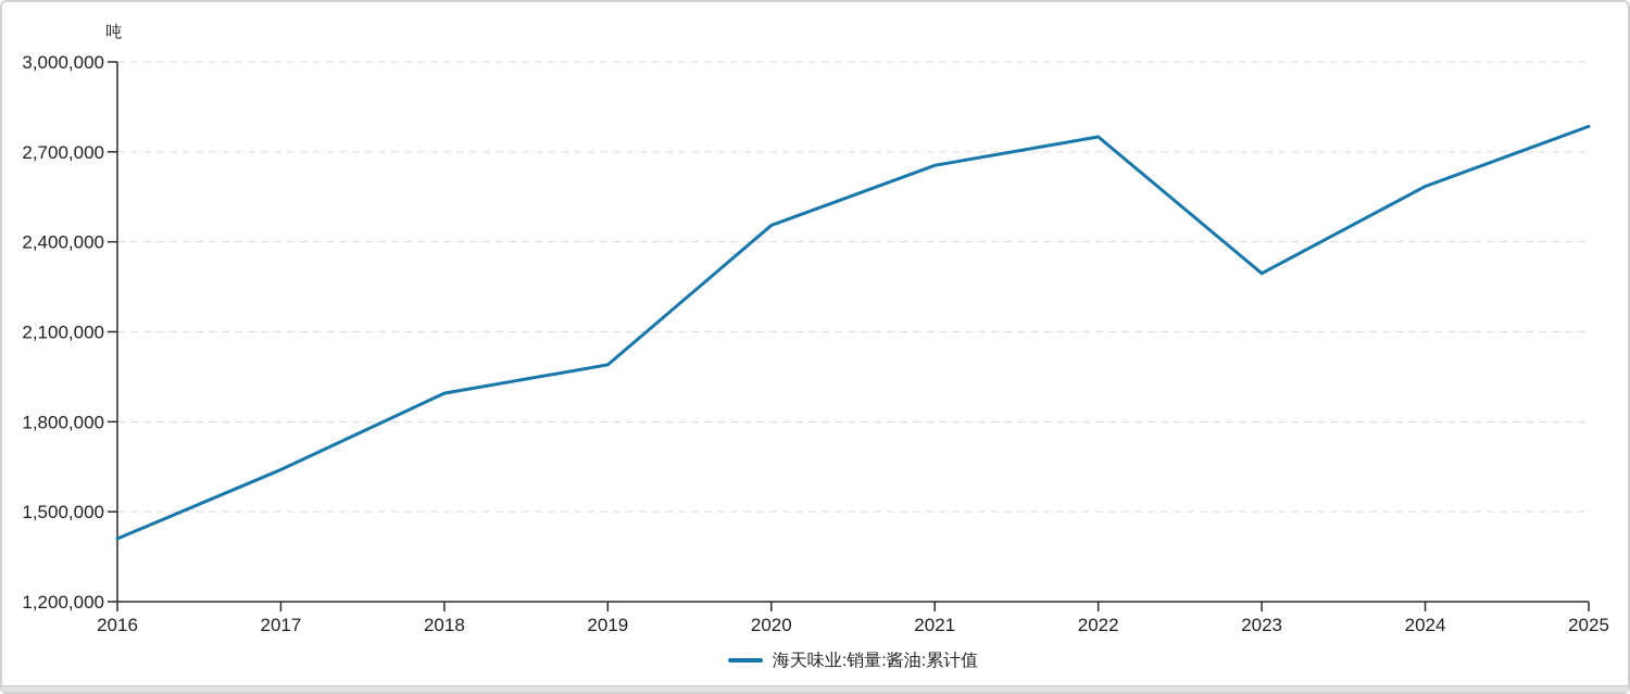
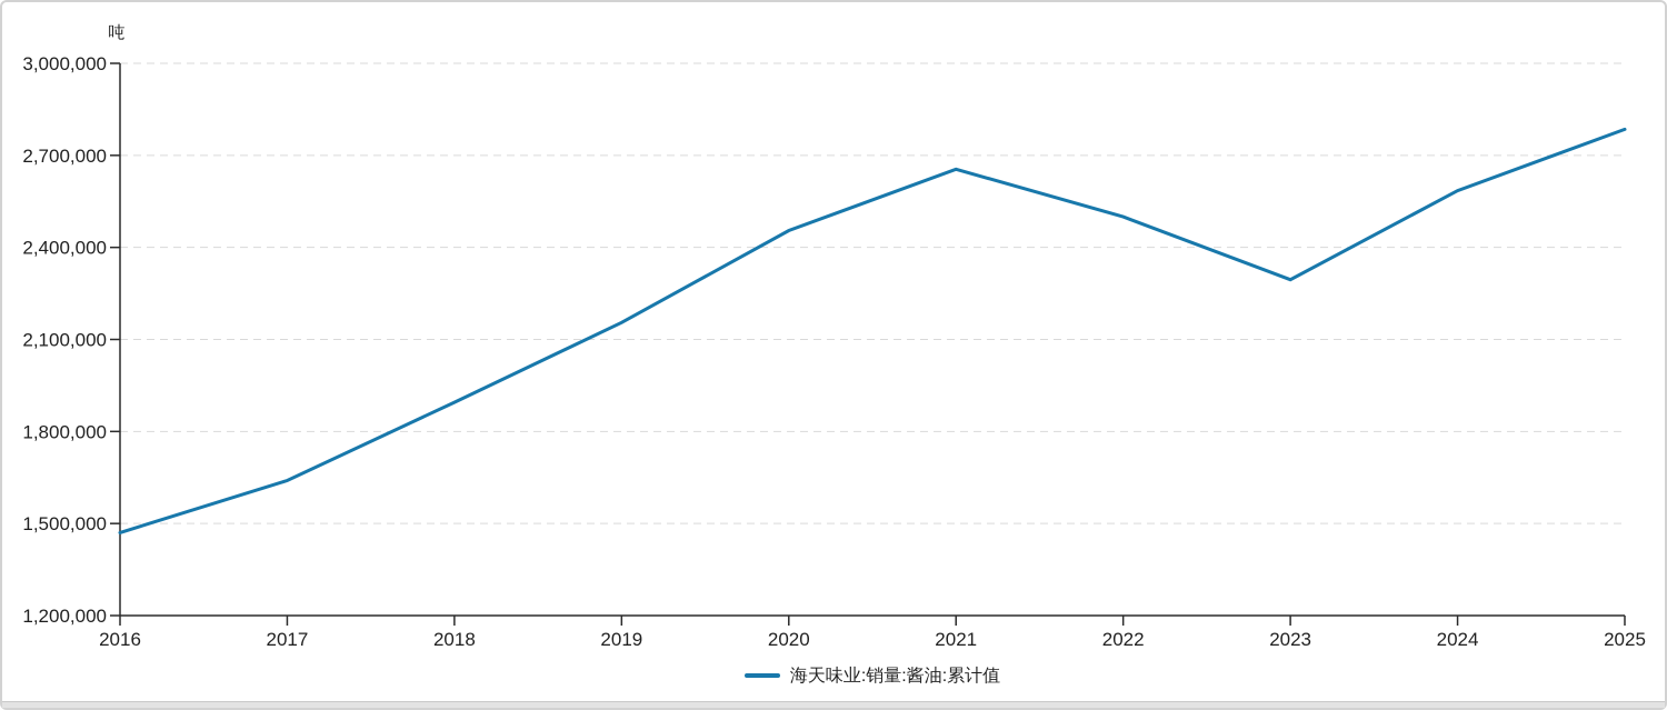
2016: 1410000 -> 1470000
2019: 1990000 -> 2160000
2022: 2750000 -> 2500000
